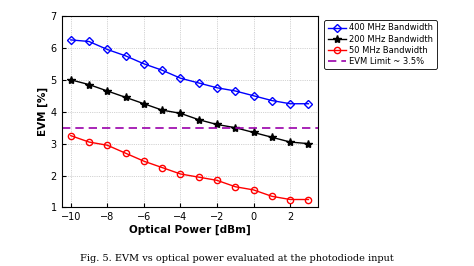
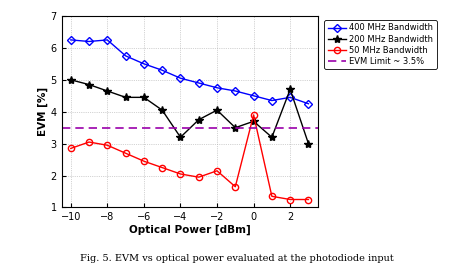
50 MHz Bandwidth/−10: 3.25 -> 2.85
400 MHz Bandwidth/−8: 5.95 -> 6.25
200 MHz Bandwidth/−6: 4.25 -> 4.45
200 MHz Bandwidth/−4: 3.95 -> 3.20
50 MHz Bandwidth/−2: 1.85 -> 2.15
200 MHz Bandwidth/−2: 3.60 -> 4.05
50 MHz Bandwidth/0: 1.55 -> 3.90
200 MHz Bandwidth/0: 3.35 -> 3.70
200 MHz Bandwidth/2: 3.05 -> 4.70
400 MHz Bandwidth/2: 4.25 -> 4.45
